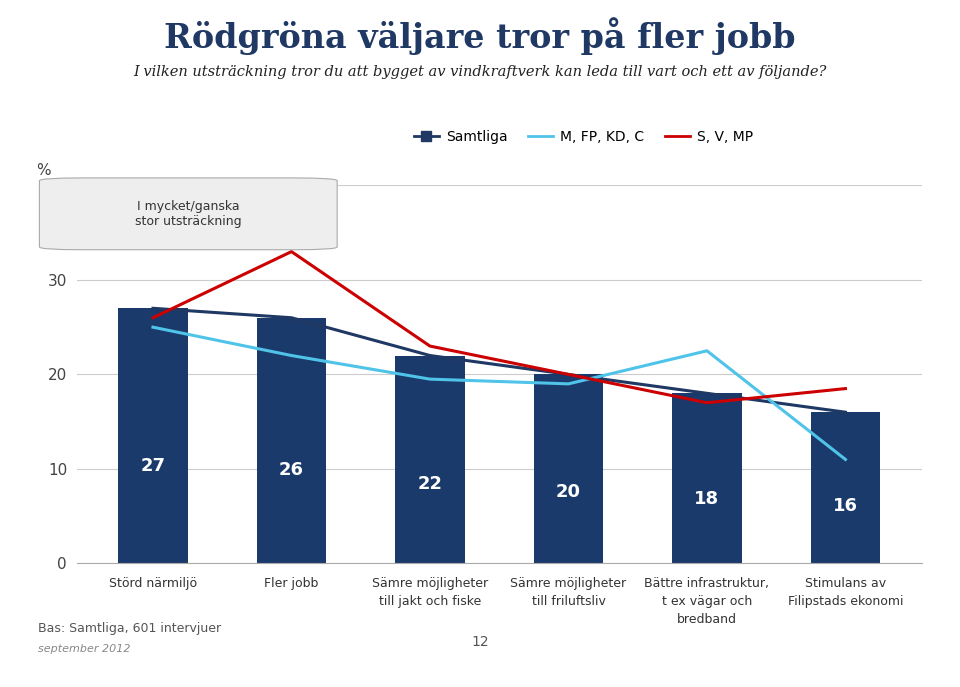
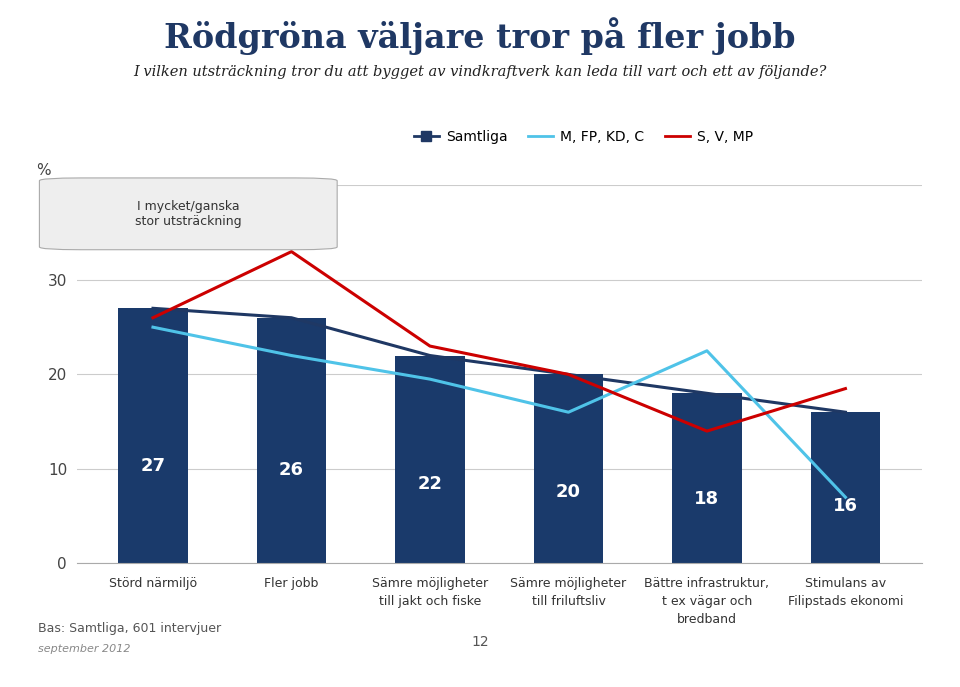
M, FP, KD, C/Sämre möjligheter till friluftsliv: 19.0 -> 16.0
S, V, MP/Bättre infrastruktur, t ex vägar och bredband: 17.0 -> 14.0
M, FP, KD, C/Stimulans av Filipstads ekonomi: 11.0 -> 7.0
